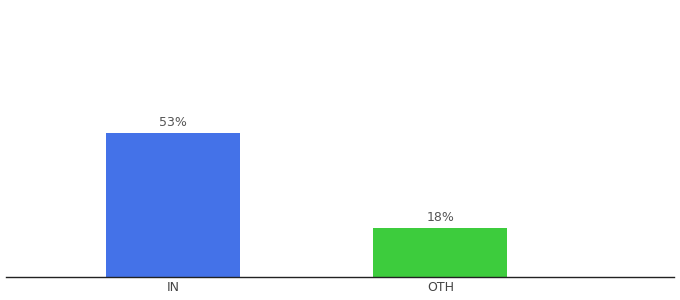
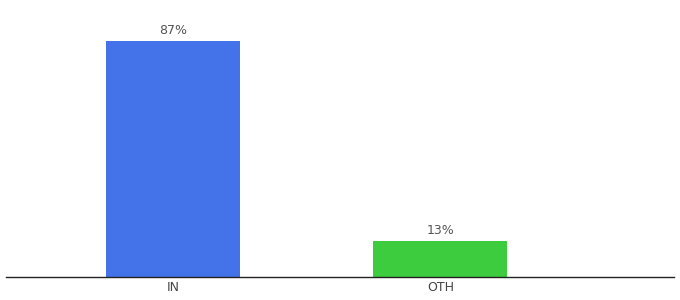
IN: 53% -> 87%
OTH: 18% -> 13%
